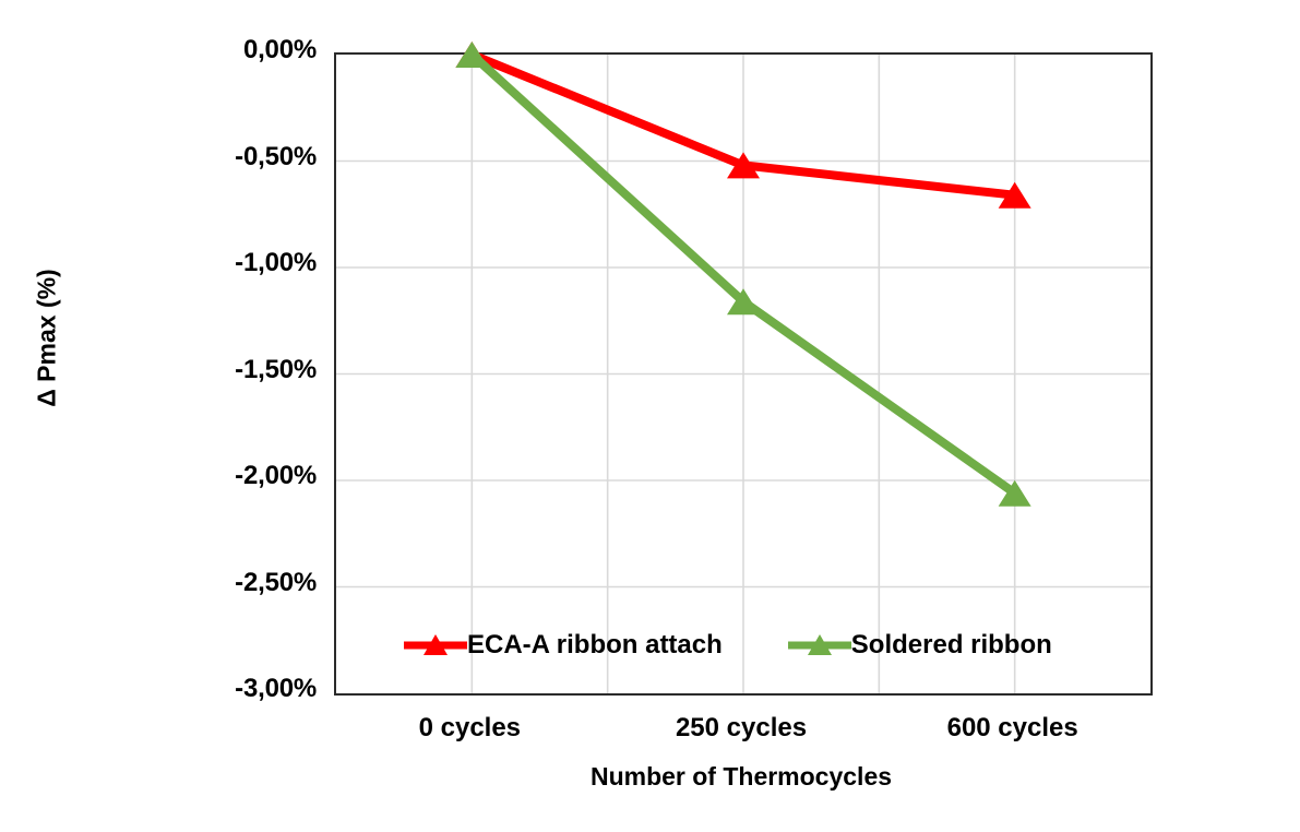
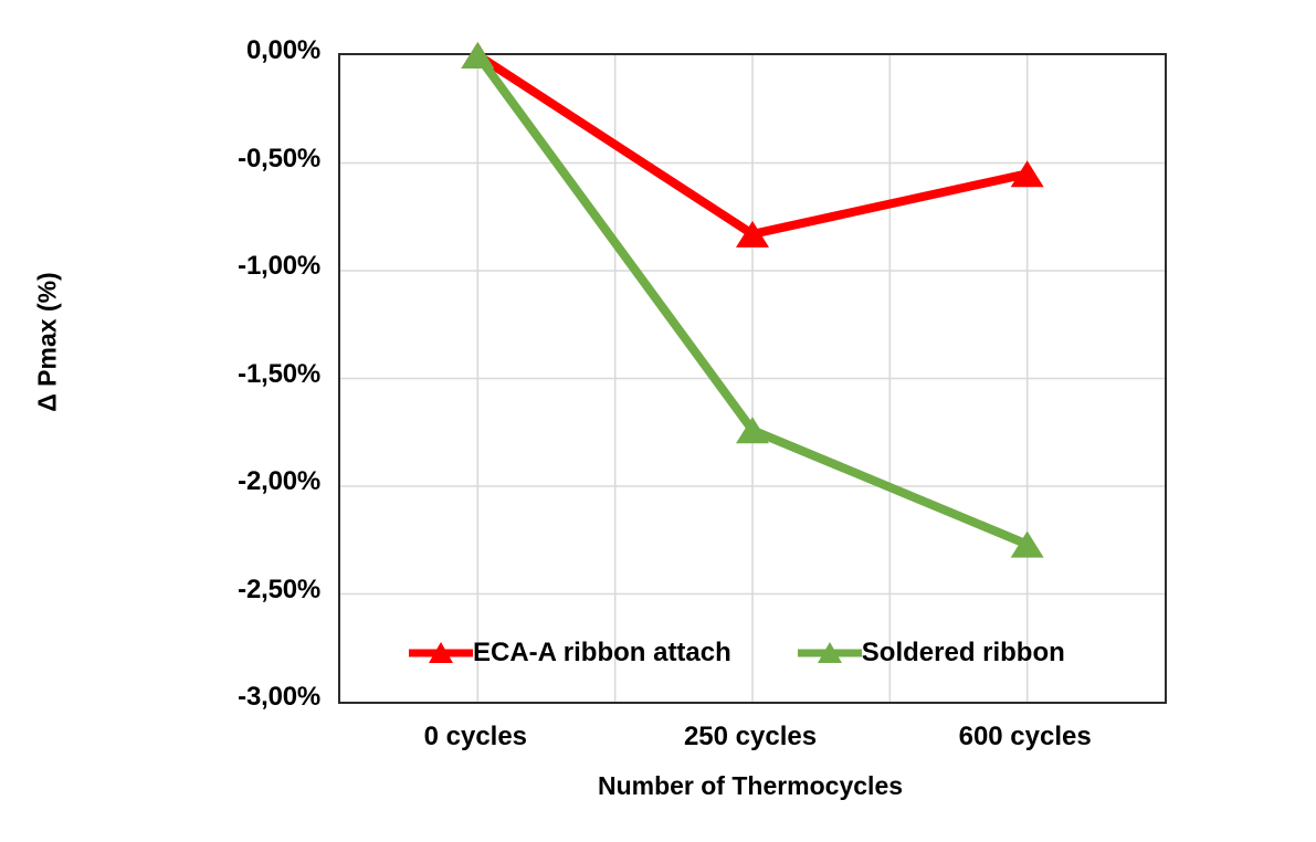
ECA-A ribbon attach/250 cycles: -0,52% -> -0,83%
Soldered ribbon/250 cycles: -1,16% -> -1,74%
ECA-A ribbon attach/600 cycles: -0,66% -> -0,55%
Soldered ribbon/600 cycles: -2,06% -> -2,27%
